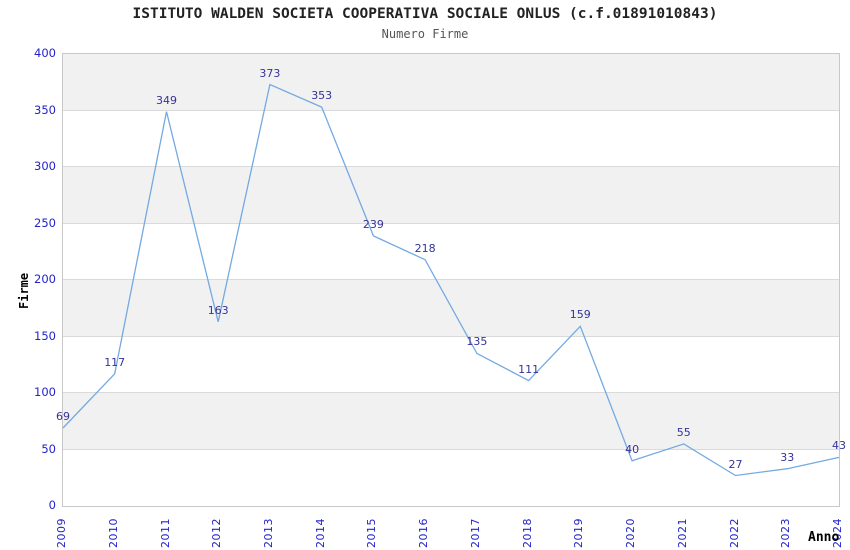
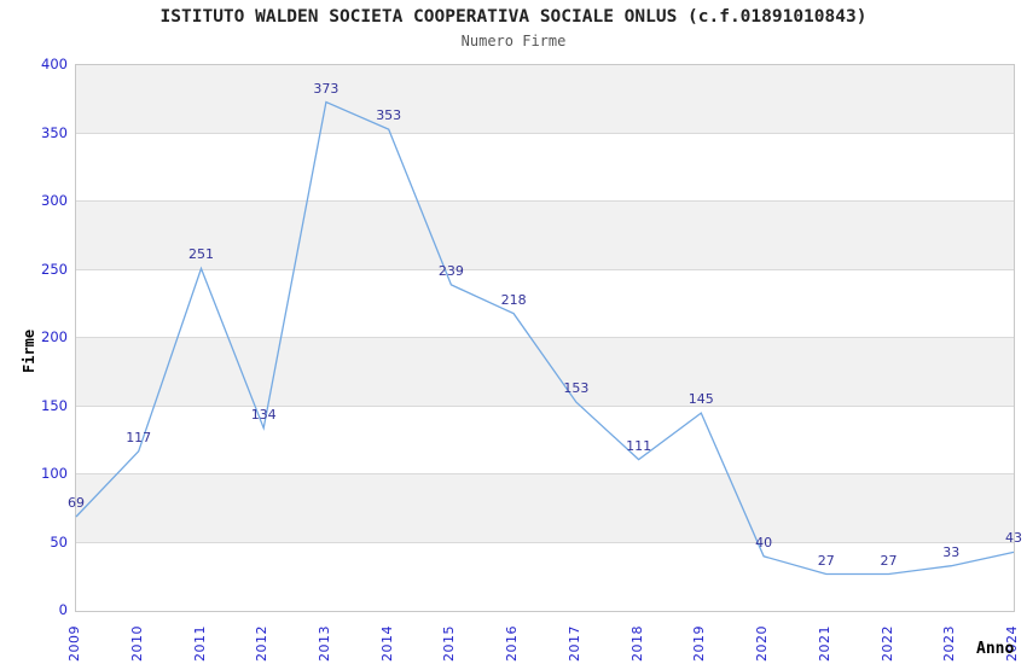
2011: 349 -> 251
2012: 163 -> 134
2017: 135 -> 153
2019: 159 -> 145
2021: 55 -> 27
